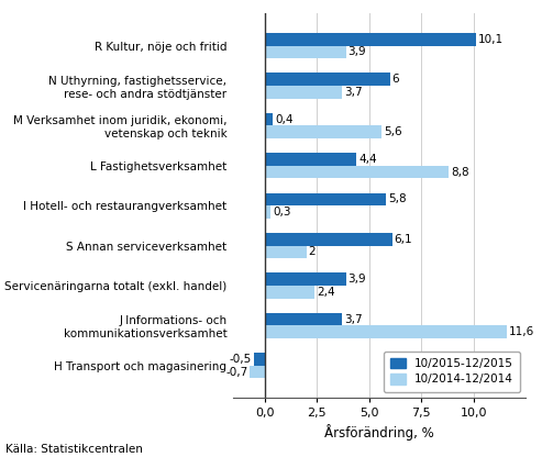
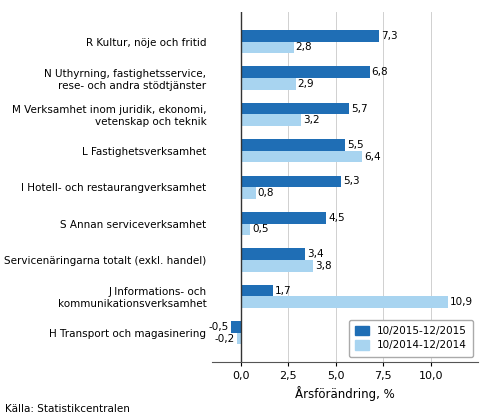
10/2015-12/2015/R Kultur, nöje och fritid: 10,1 -> 7,3
10/2014-12/2014/R Kultur, nöje och fritid: 3,9 -> 2,8
10/2015-12/2015/N Uthyrning, fastighetsservice, rese- och andra stödtjänster: 6 -> 6,8
10/2014-12/2014/N Uthyrning, fastighetsservice, rese- och andra stödtjänster: 3,7 -> 2,9
10/2015-12/2015/M Verksamhet inom juridik, ekonomi, vetenskap och teknik: 0,4 -> 5,7
10/2014-12/2014/M Verksamhet inom juridik, ekonomi, vetenskap och teknik: 5,6 -> 3,2
10/2015-12/2015/L Fastighetsverksamhet: 4,4 -> 5,5
10/2014-12/2014/L Fastighetsverksamhet: 8,8 -> 6,4
10/2015-12/2015/I Hotell- och restaurangverksamhet: 5,8 -> 5,3
10/2014-12/2014/I Hotell- och restaurangverksamhet: 0,3 -> 0,8
10/2015-12/2015/S Annan serviceverksamhet: 6,1 -> 4,5
10/2014-12/2014/S Annan serviceverksamhet: 2 -> 0,5
10/2015-12/2015/Servicenäringarna totalt (exkl. handel): 3,9 -> 3,4
10/2014-12/2014/Servicenäringarna totalt (exkl. handel): 2,4 -> 3,8
10/2015-12/2015/J Informations- och kommunikationsverksamhet: 3,7 -> 1,7
10/2014-12/2014/J Informations- och kommunikationsverksamhet: 11,6 -> 10,9
10/2014-12/2014/H Transport och magasinering: -0,7 -> -0,2
